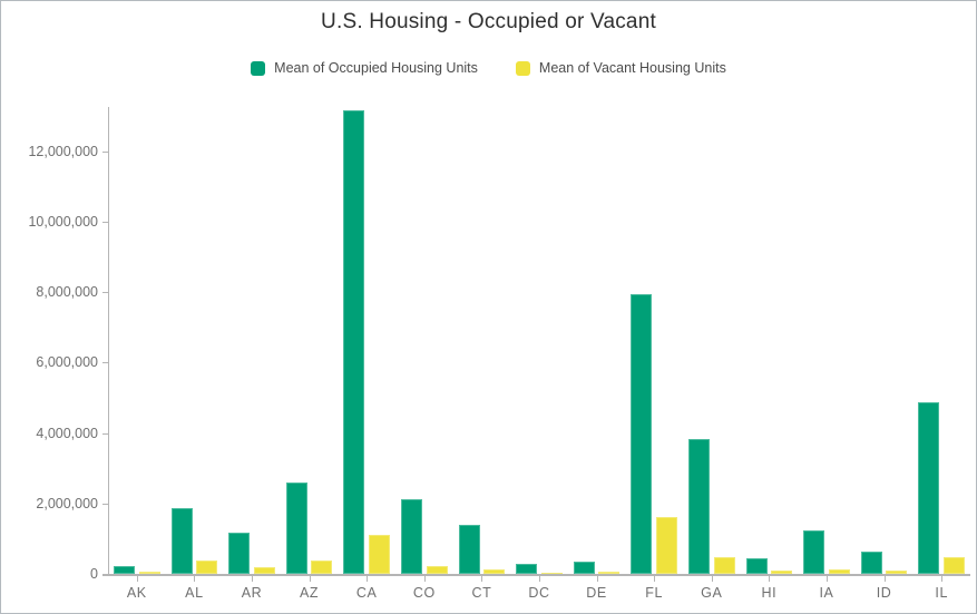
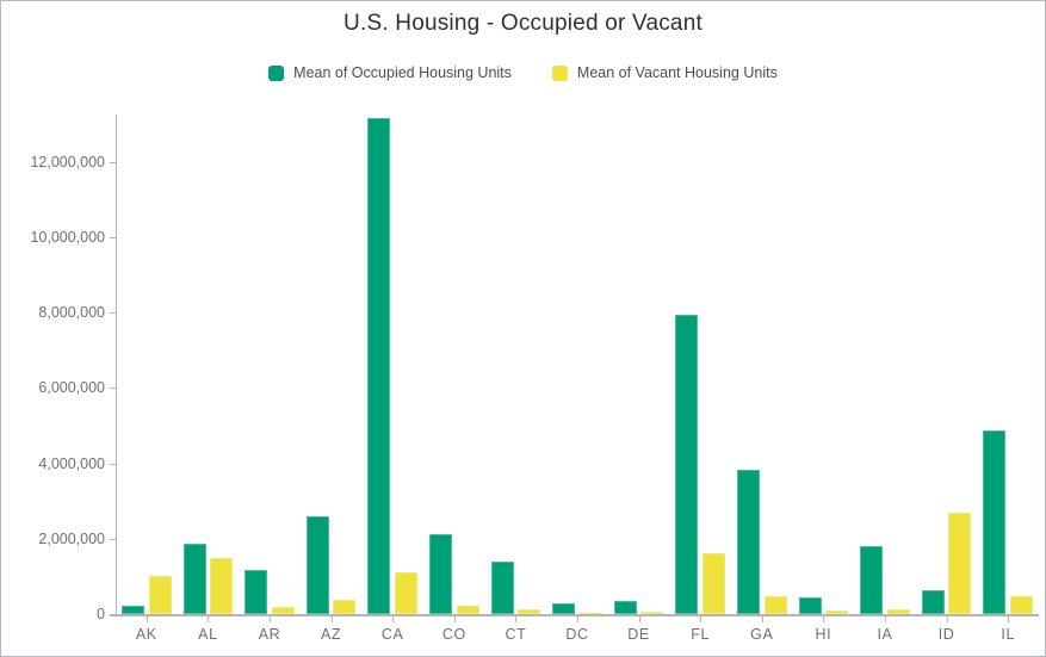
Mean of Vacant Housing Units/AK: 100000 -> 1000000
Mean of Vacant Housing Units/AL: 400000 -> 1500000
Mean of Occupied Housing Units/IA: 1200000 -> 1800000
Mean of Vacant Housing Units/ID: 100000 -> 2700000
